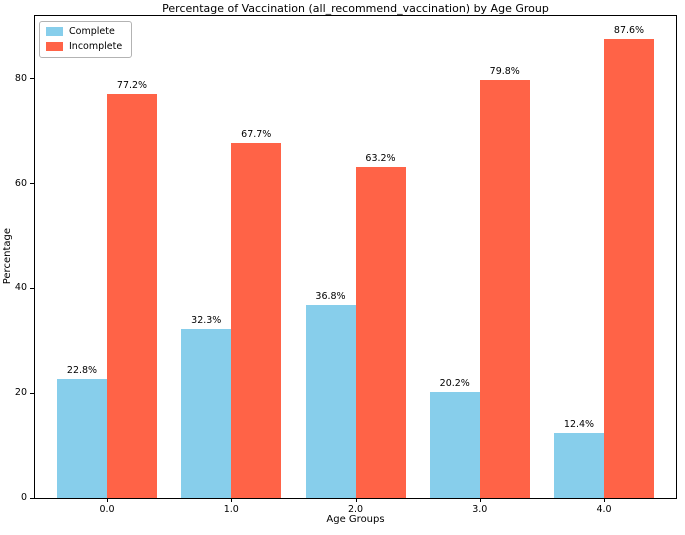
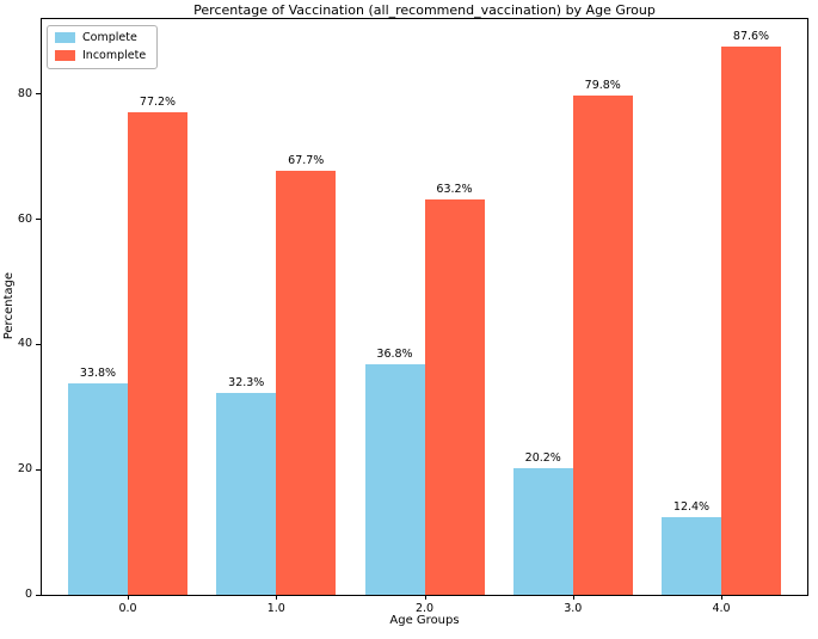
Complete/0.0: 22.8% -> 33.8%
